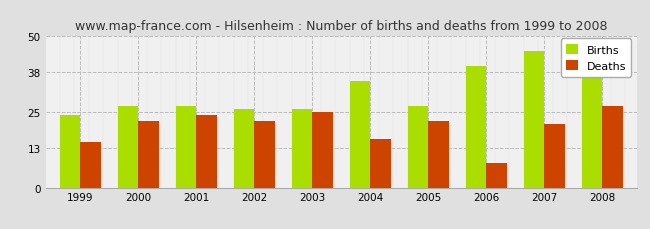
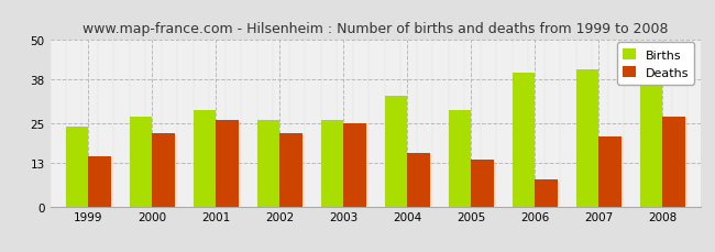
Births/2001: 27 -> 29
Deaths/2001: 24 -> 26
Births/2004: 35 -> 33
Births/2005: 27 -> 29
Deaths/2005: 22 -> 14
Births/2007: 45 -> 41
